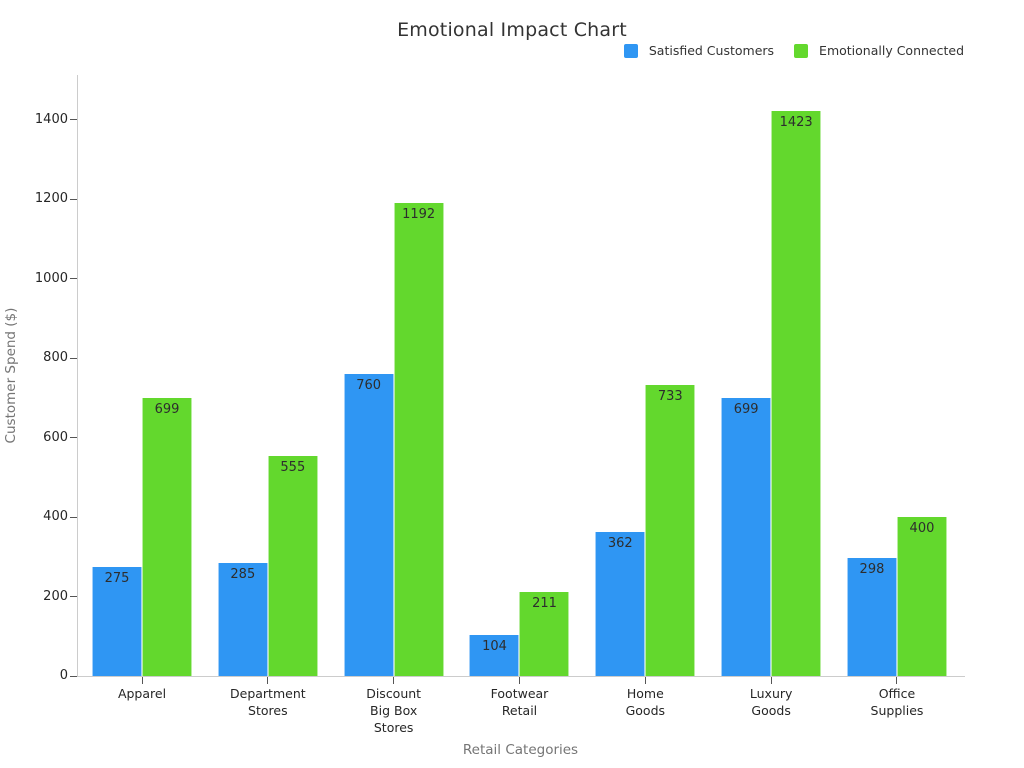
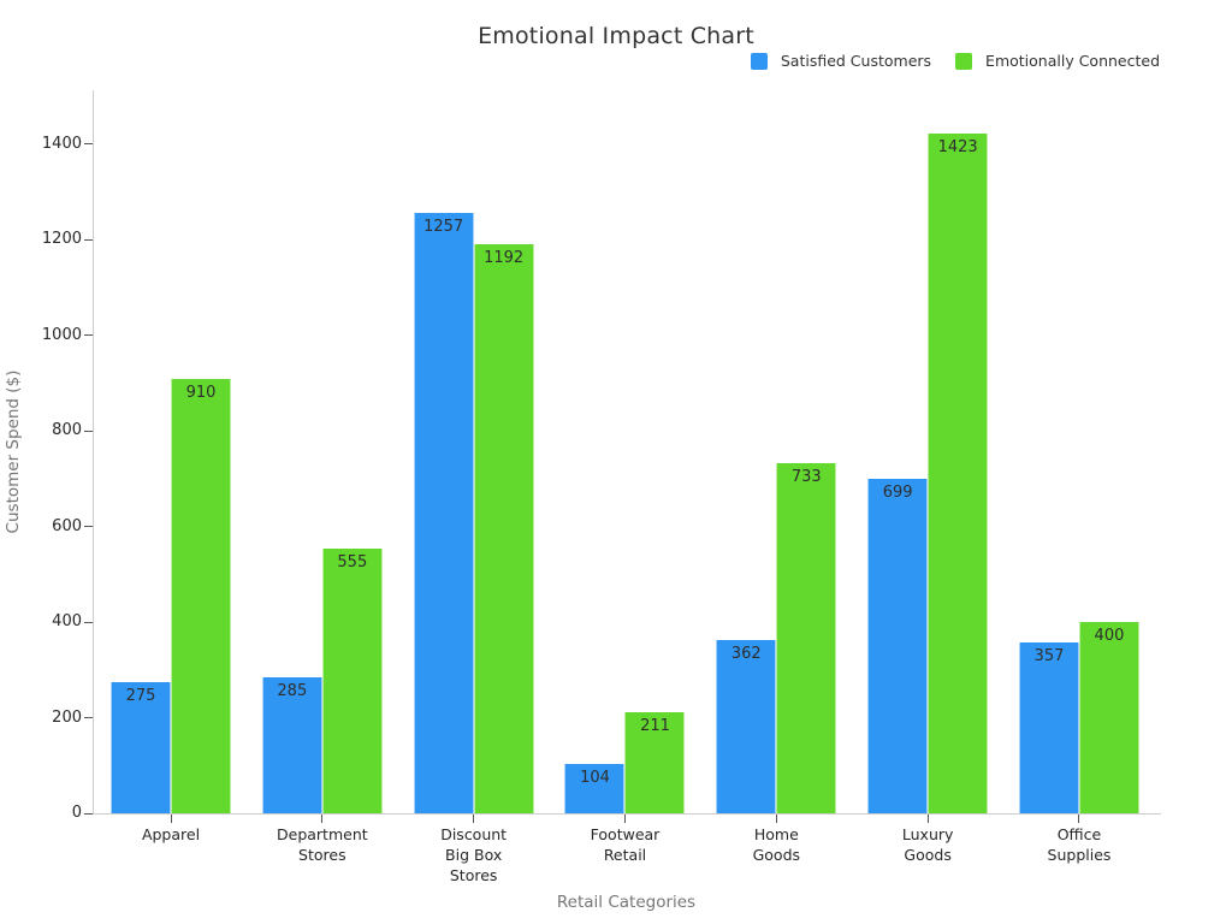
Emotionally Connected/Apparel: 699 -> 910
Satisfied Customers/Discount Big Box Stores: 760 -> 1257
Satisfied Customers/Office Supplies: 298 -> 357
